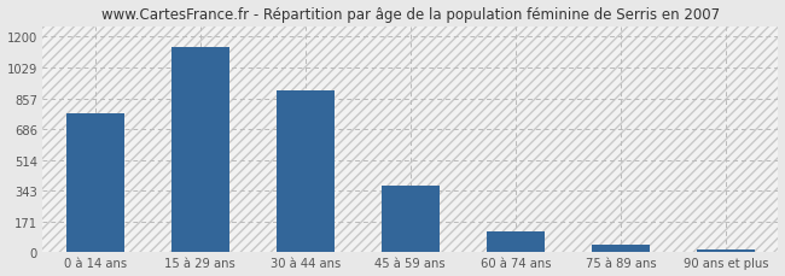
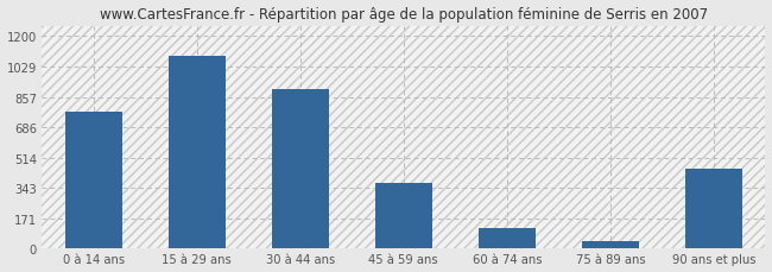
15 à 29 ans: 1140 -> 1090
90 ans et plus: 10 -> 450
